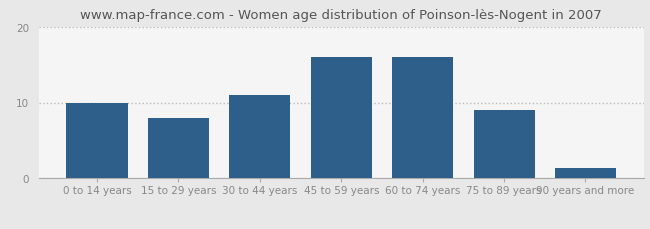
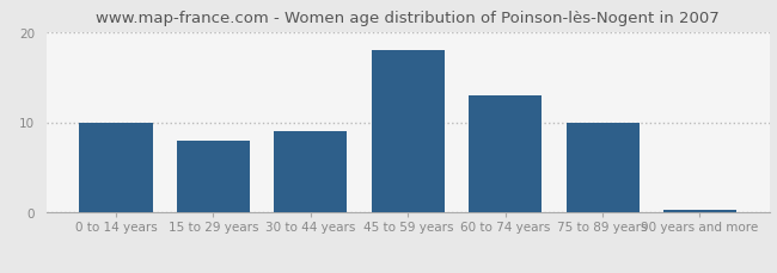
30 to 44 years: 11.0 -> 9.0
45 to 59 years: 16.0 -> 18.0
60 to 74 years: 16.0 -> 13.0
75 to 89 years: 9.0 -> 10.0
90 years and more: 1.4 -> 0.3
